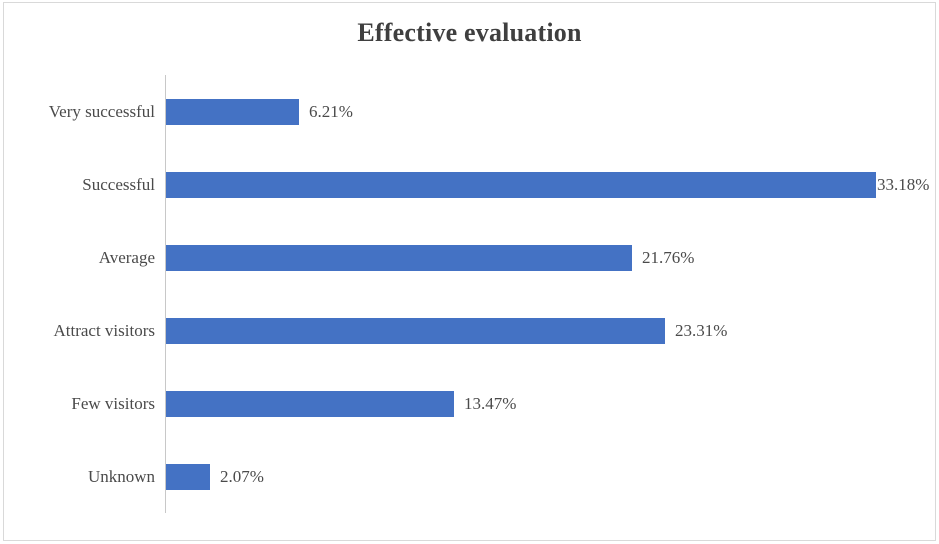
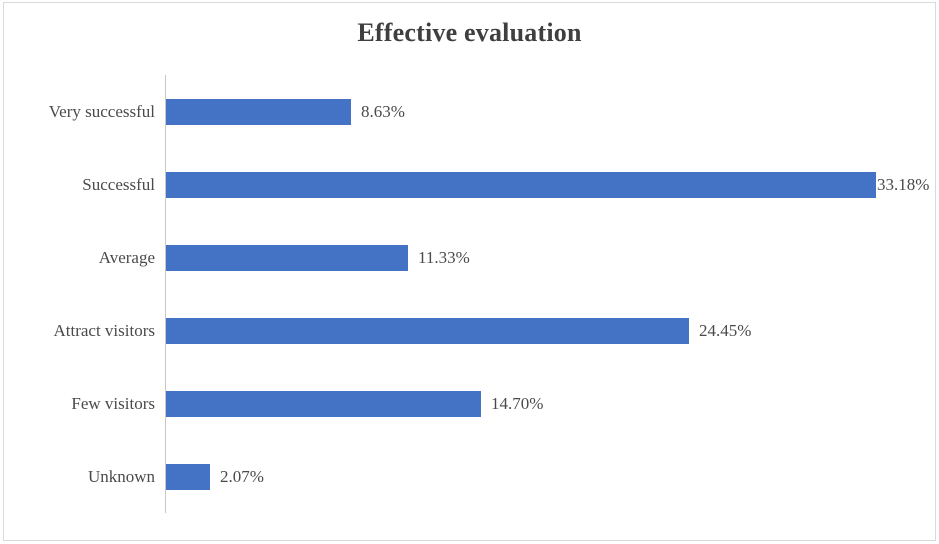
Very successful: 6.21% -> 8.63%
Average: 21.76% -> 11.33%
Attract visitors: 23.31% -> 24.45%
Few visitors: 13.47% -> 14.70%
